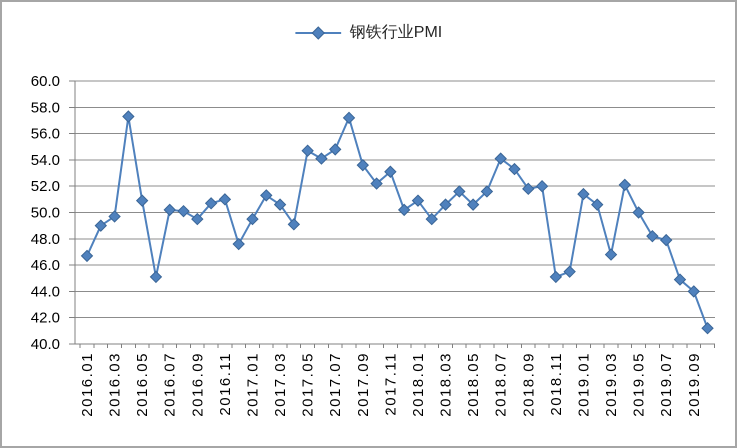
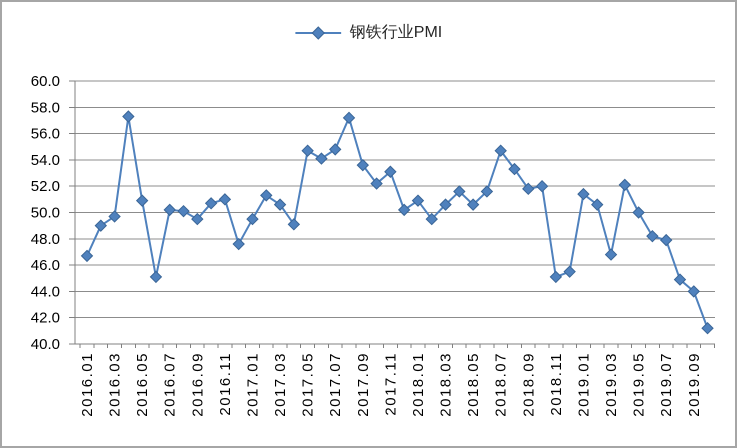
2018.07: 54.1 -> 54.7
